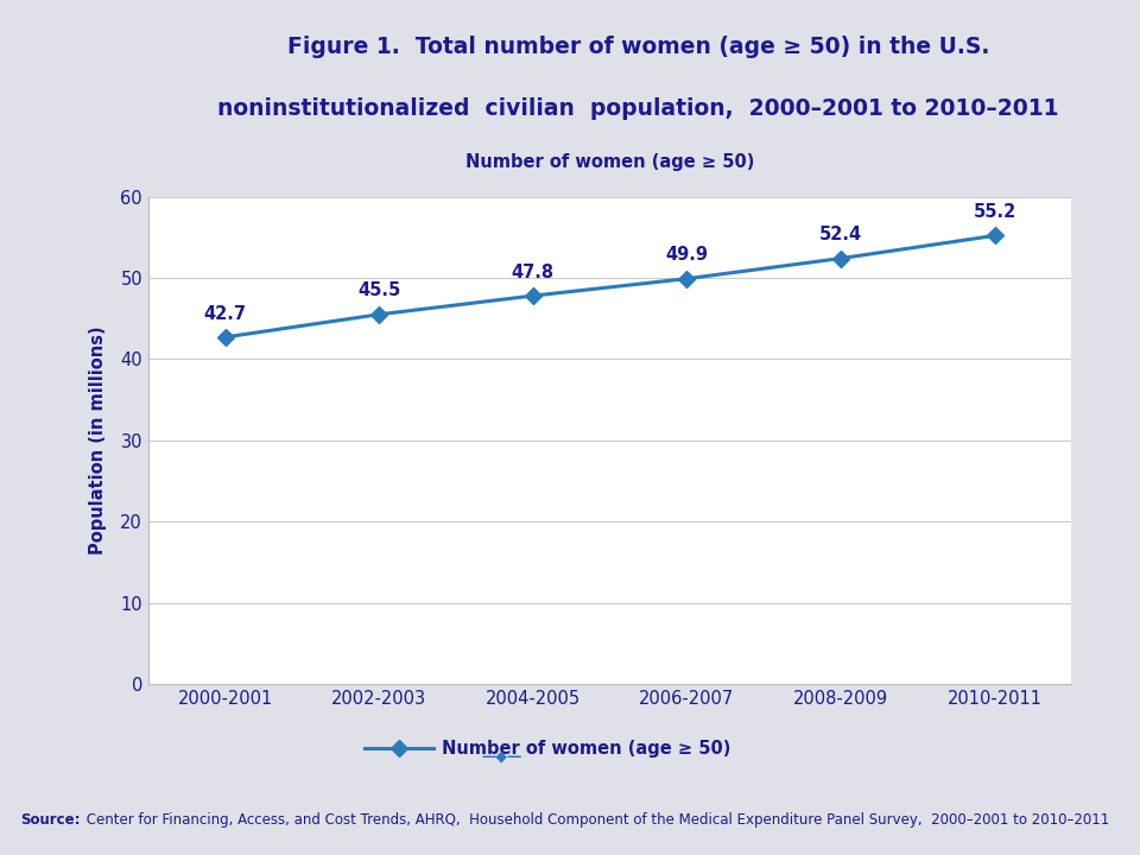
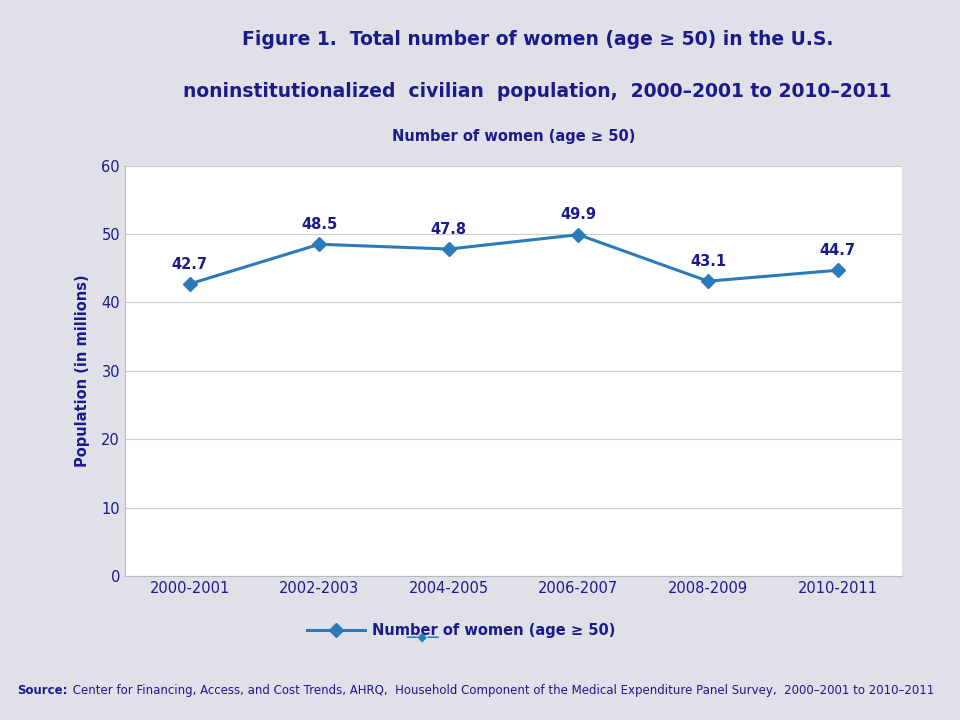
2002-2003: 45.5 -> 48.5
2008-2009: 52.4 -> 43.1
2010-2011: 55.2 -> 44.7
